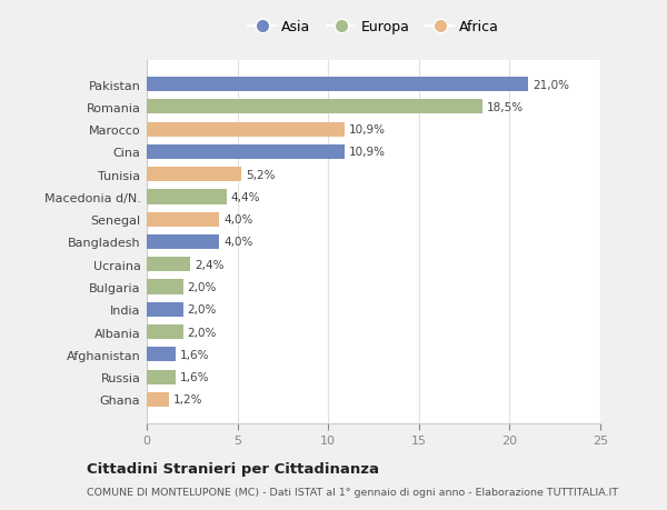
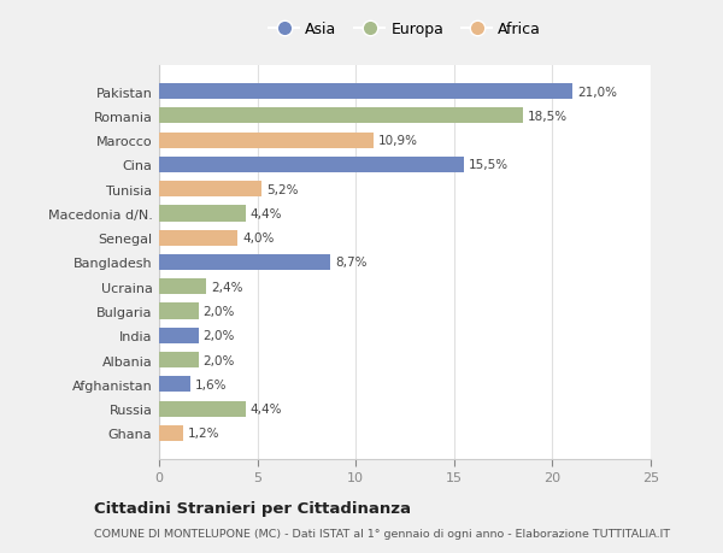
Cina: 10,9% -> 15,5%
Bangladesh: 4,0% -> 8,7%
Russia: 1,6% -> 4,4%
